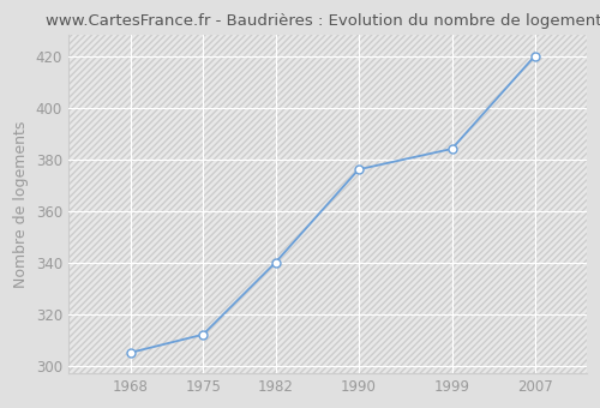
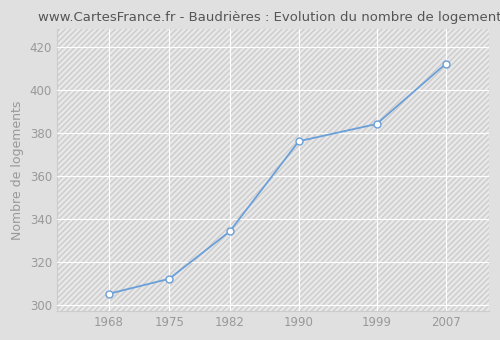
1982: 340 -> 334
2007: 420 -> 412
